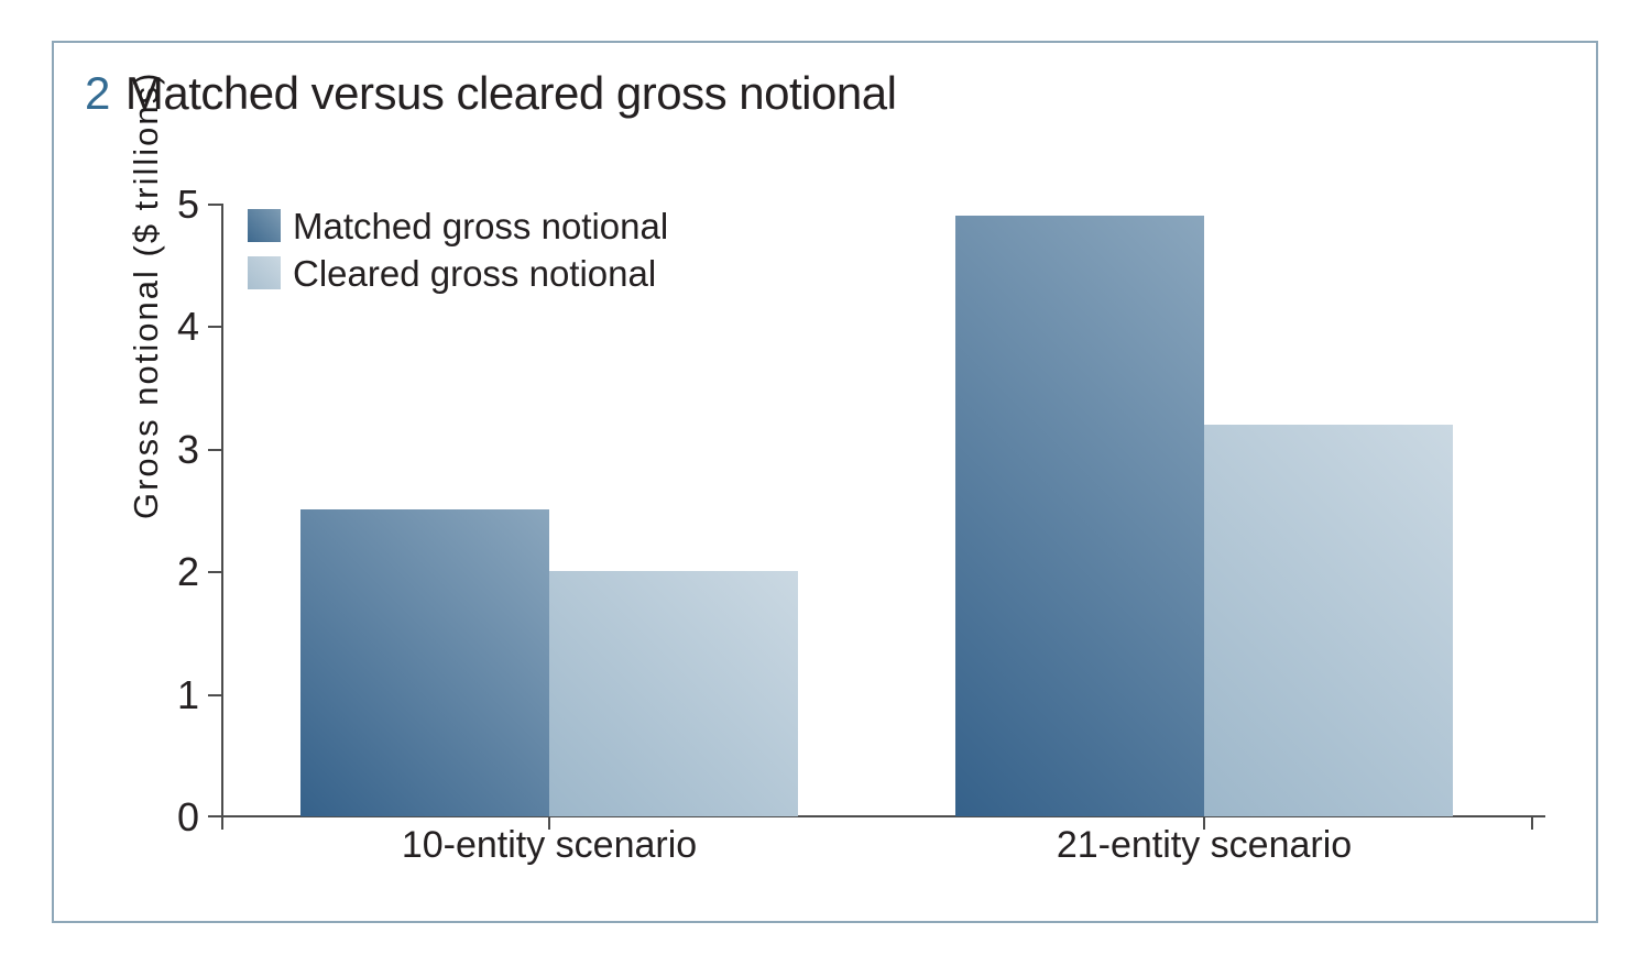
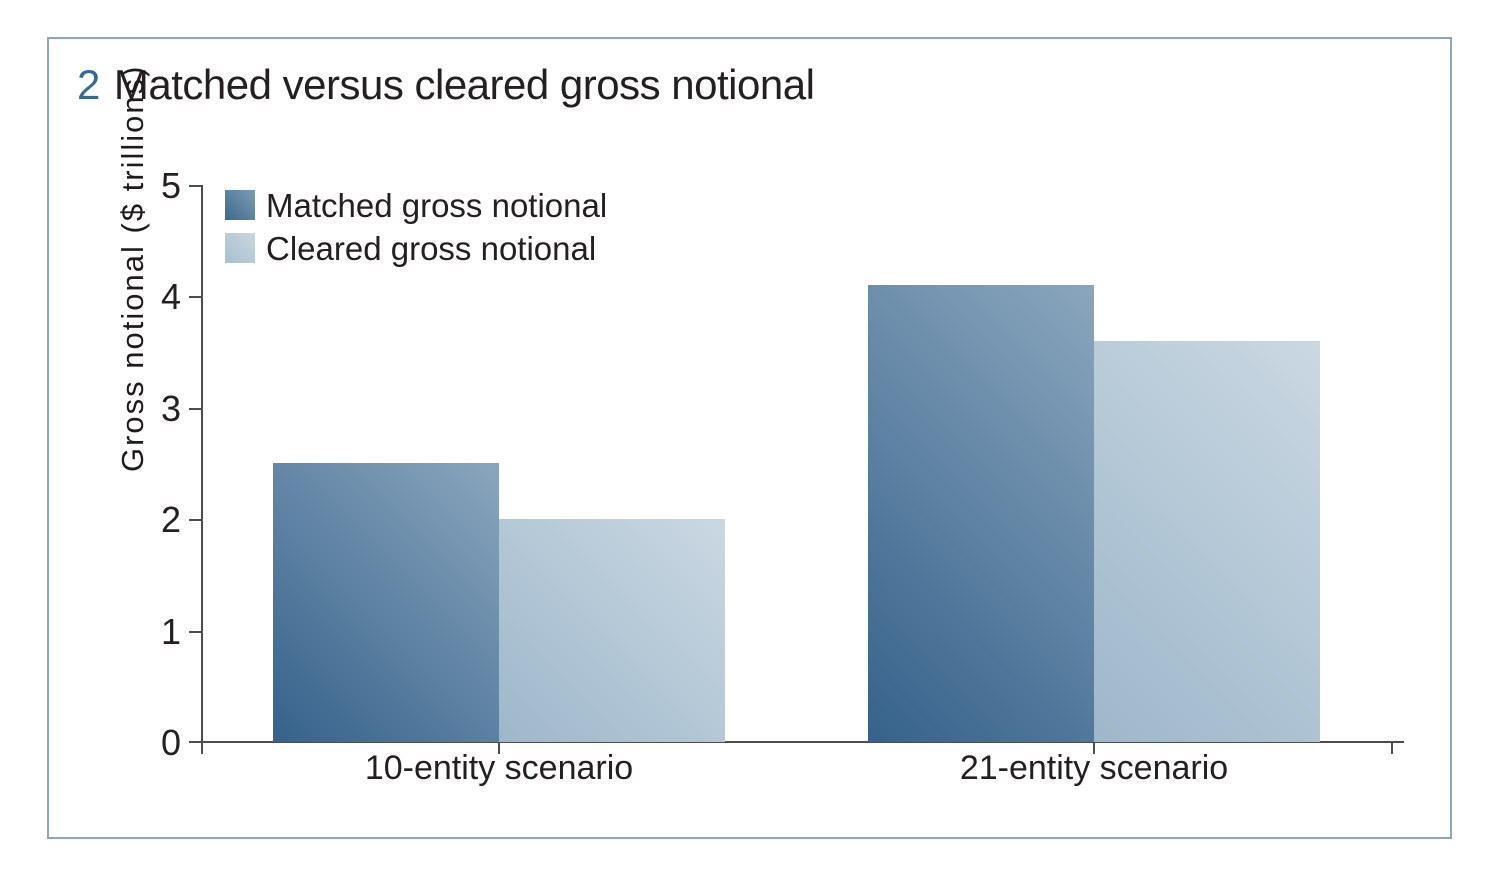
Matched gross notional/21-entity scenario: 4.9 -> 4.1
Cleared gross notional/21-entity scenario: 3.2 -> 3.6
